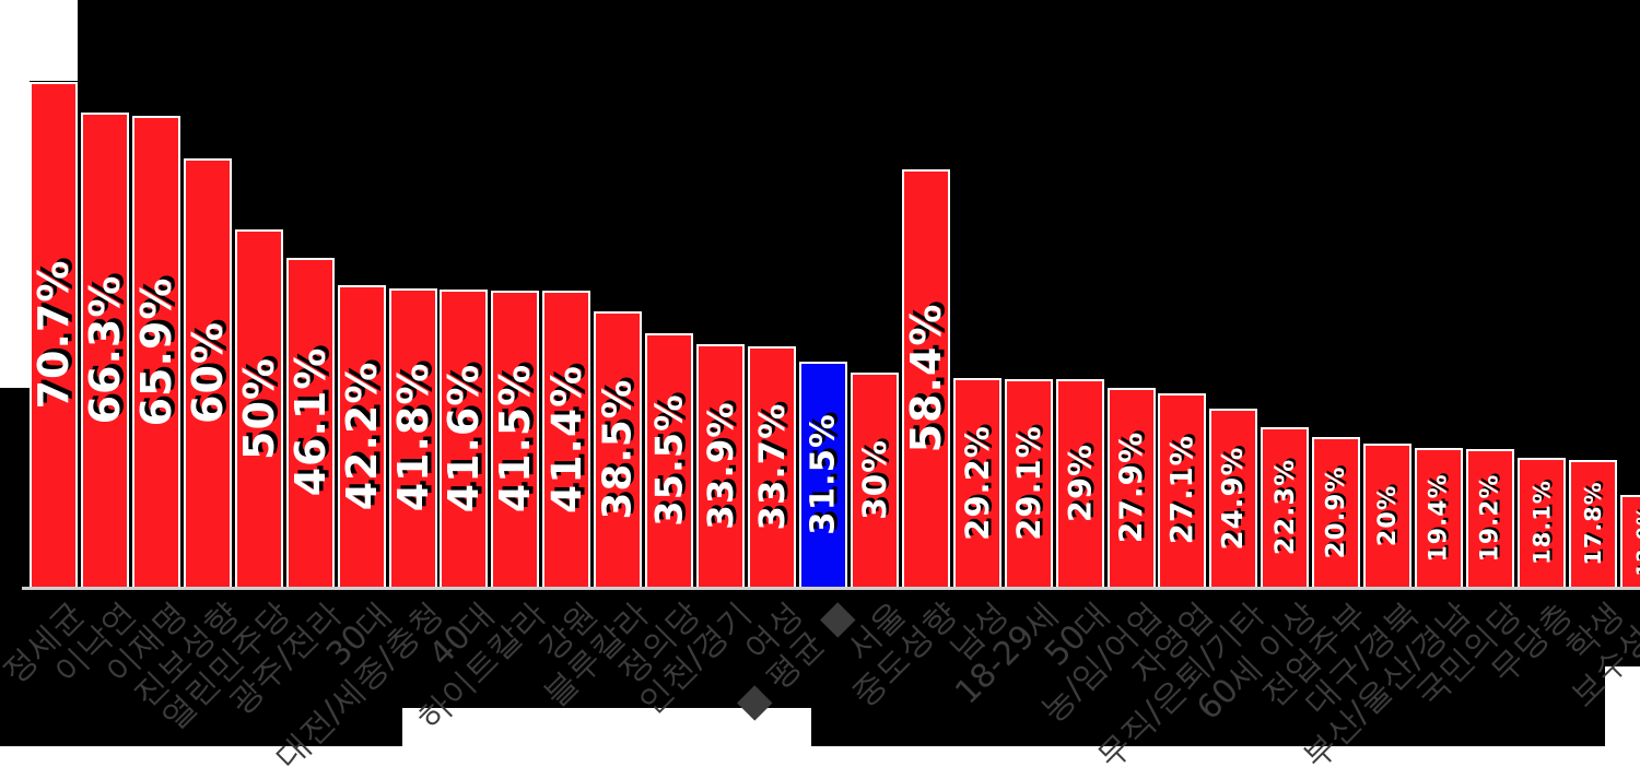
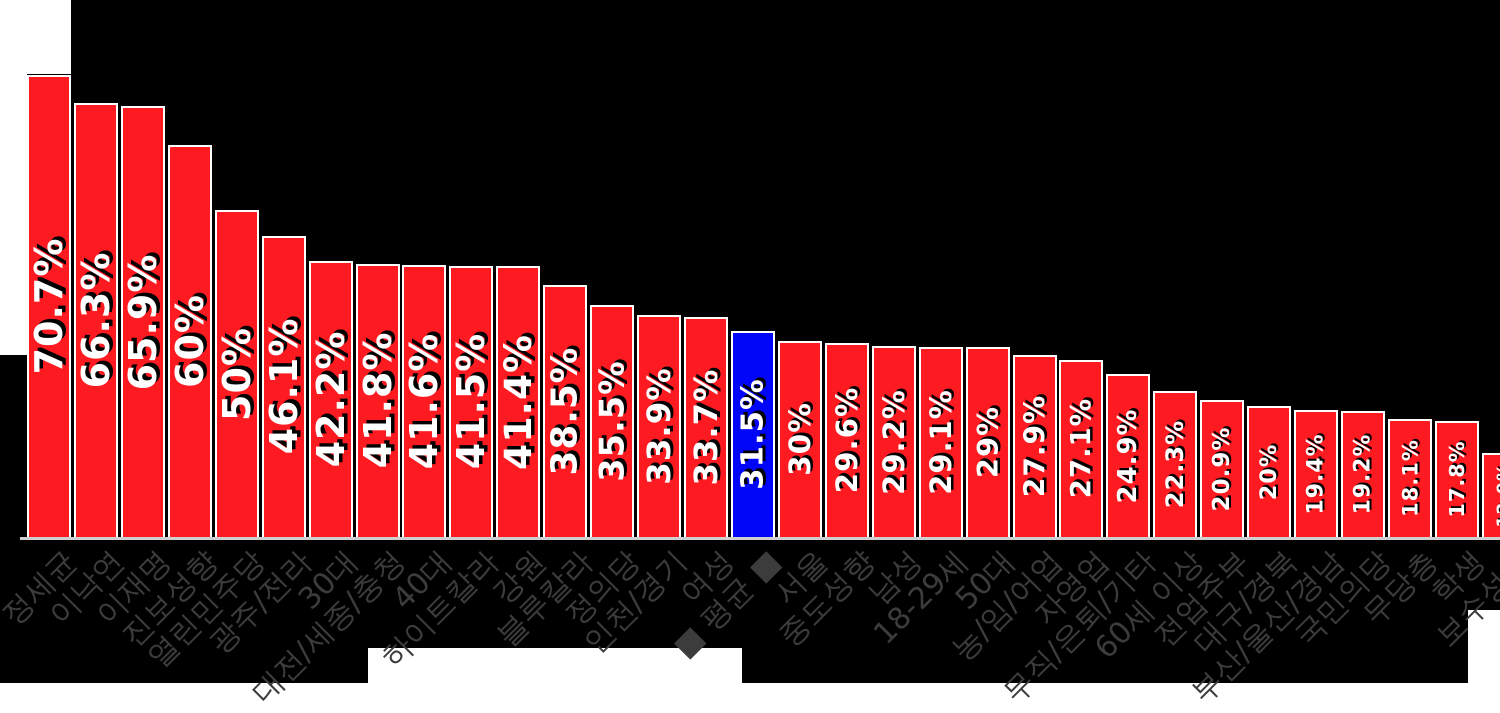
중도성향: 58.4% -> 29.6%
